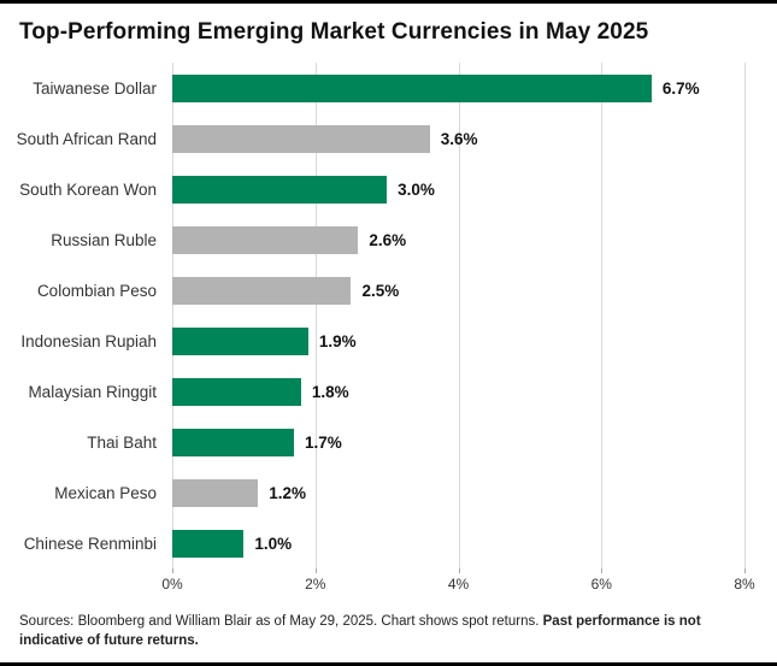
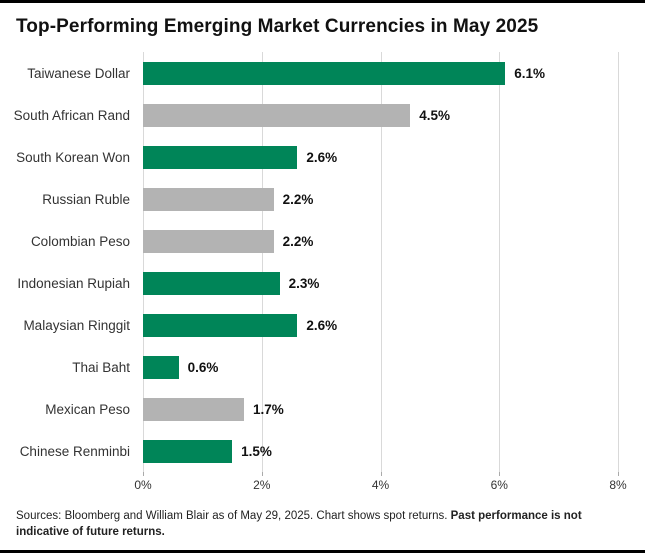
Taiwanese Dollar: 6.7% -> 6.1%
South African Rand: 3.6% -> 4.5%
South Korean Won: 3.0% -> 2.6%
Russian Ruble: 2.6% -> 2.2%
Colombian Peso: 2.5% -> 2.2%
Indonesian Rupiah: 1.9% -> 2.3%
Malaysian Ringgit: 1.8% -> 2.6%
Thai Baht: 1.7% -> 0.6%
Mexican Peso: 1.2% -> 1.7%
Chinese Renminbi: 1.0% -> 1.5%
